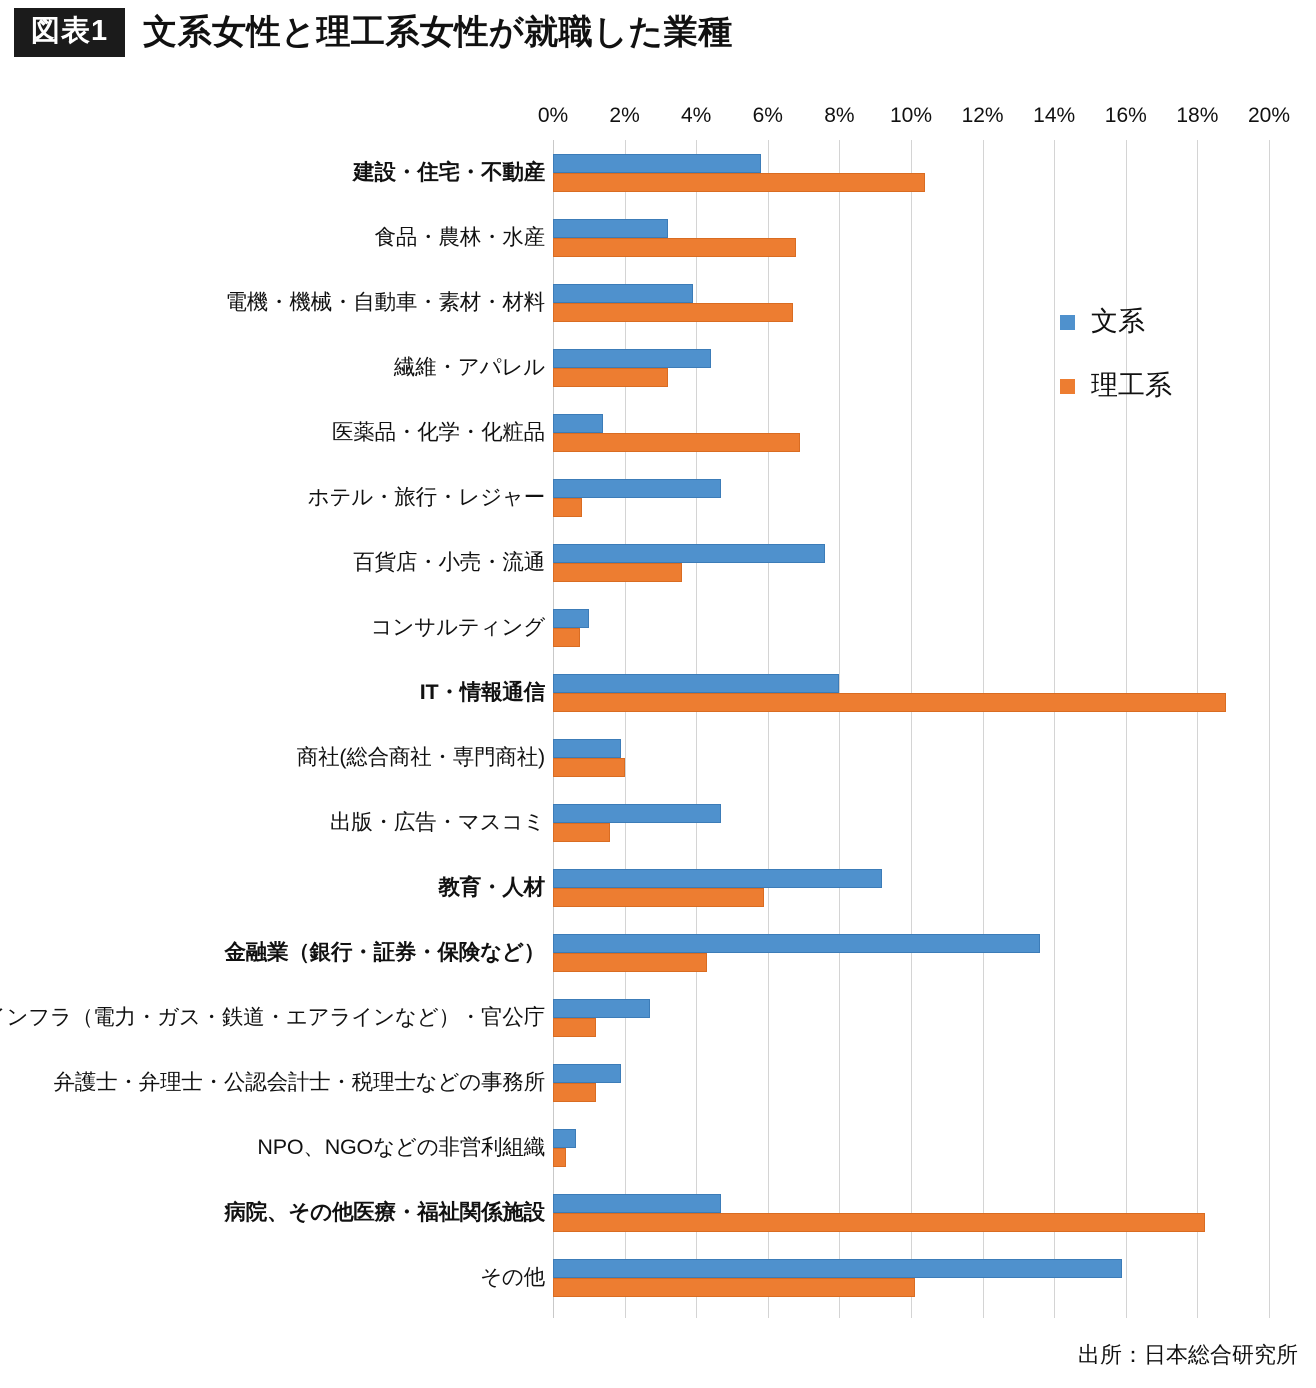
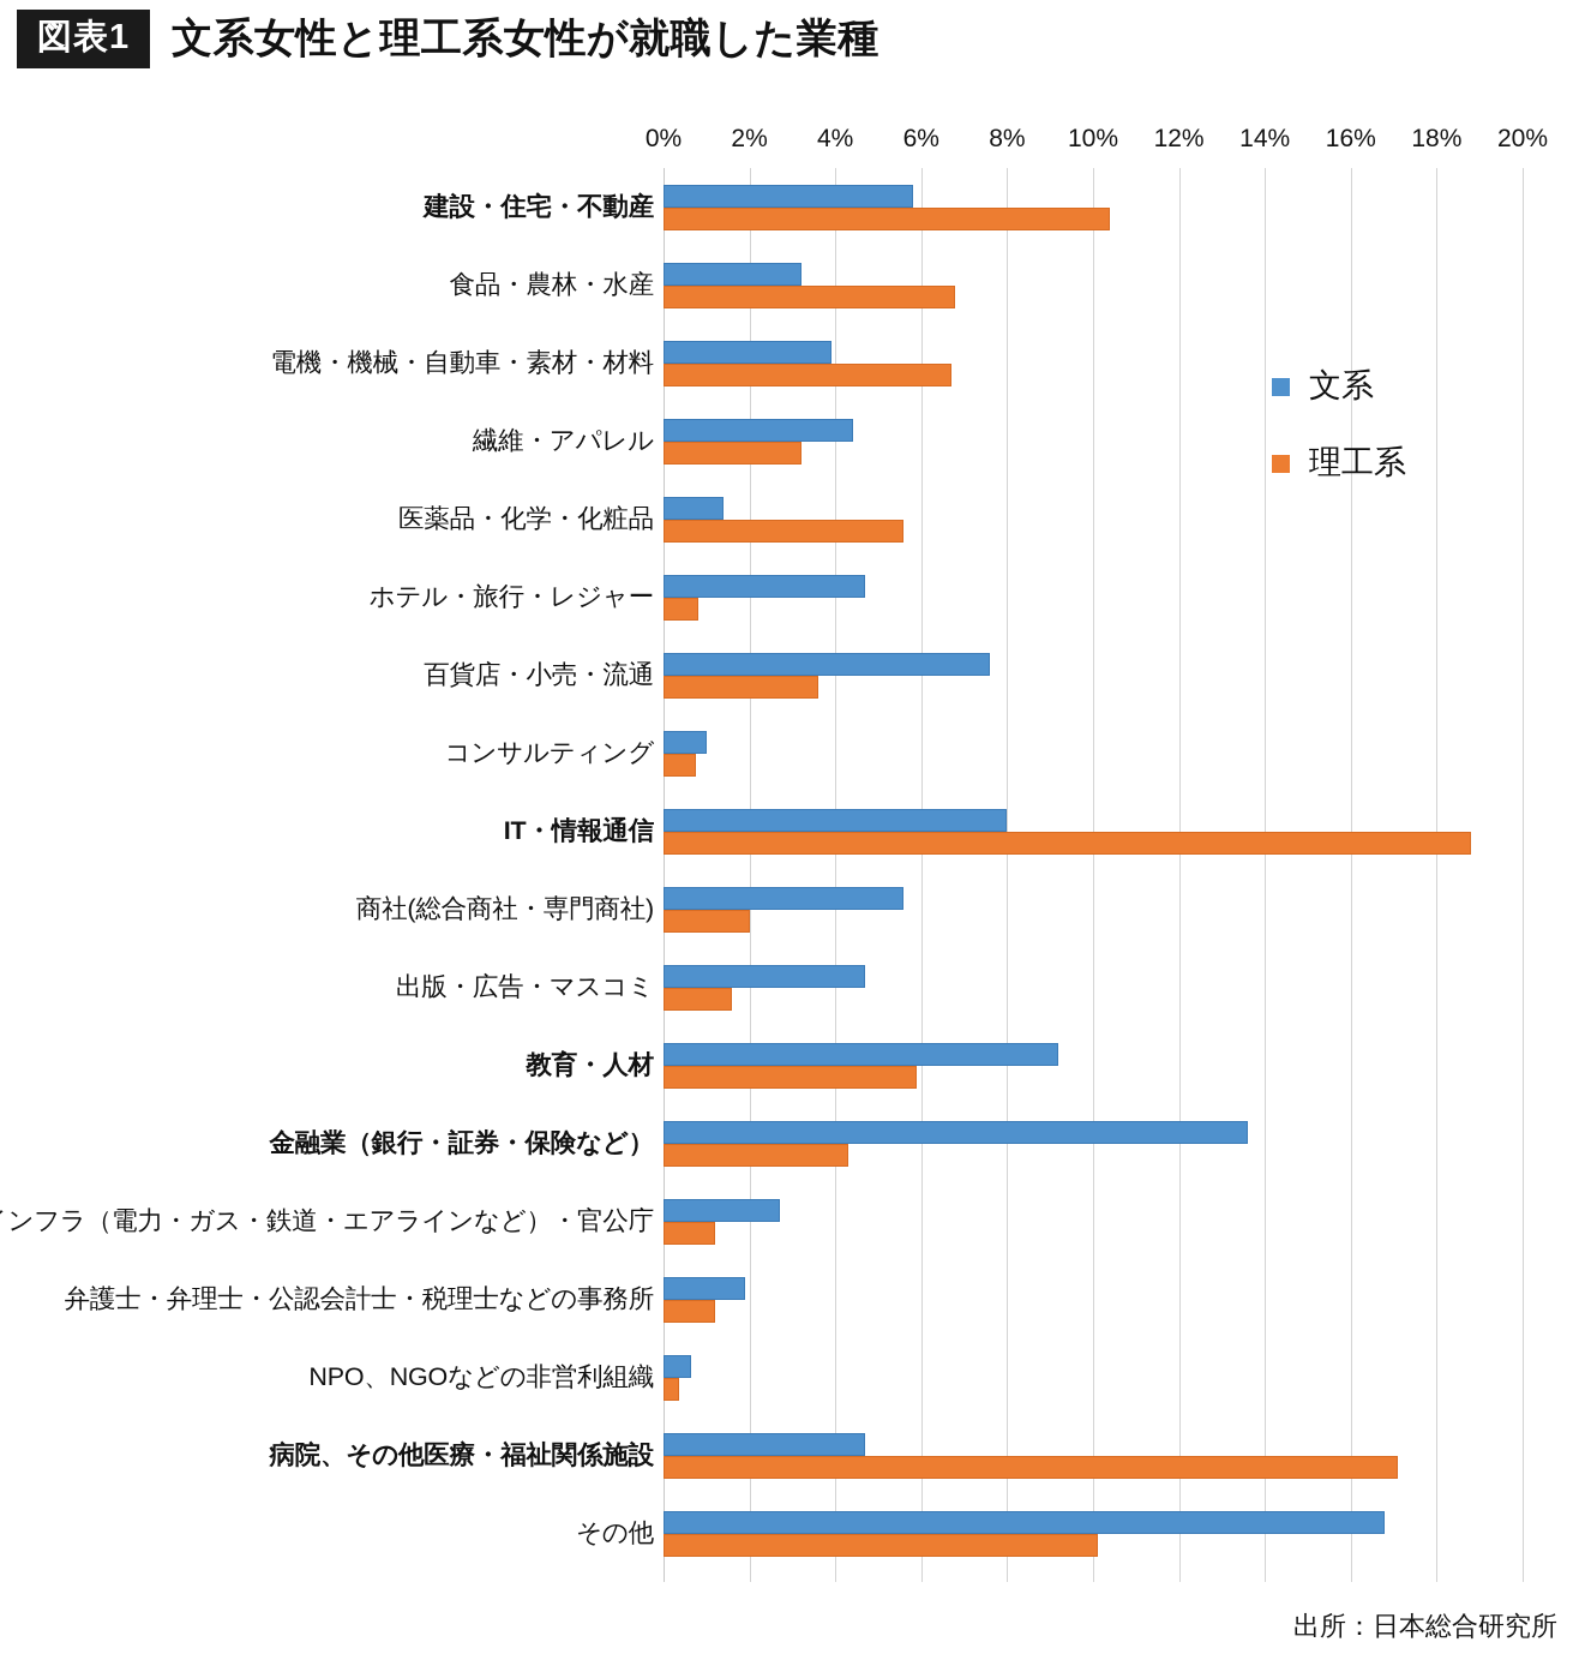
理工系/医薬品・化学・化粧品: 6.9% -> 5.6%
文系/商社(総合商社・専門商社): 1.9% -> 5.6%
理工系/病院、その他医療・福祉関係施設: 18.2% -> 17.1%
文系/その他: 15.9% -> 16.8%
